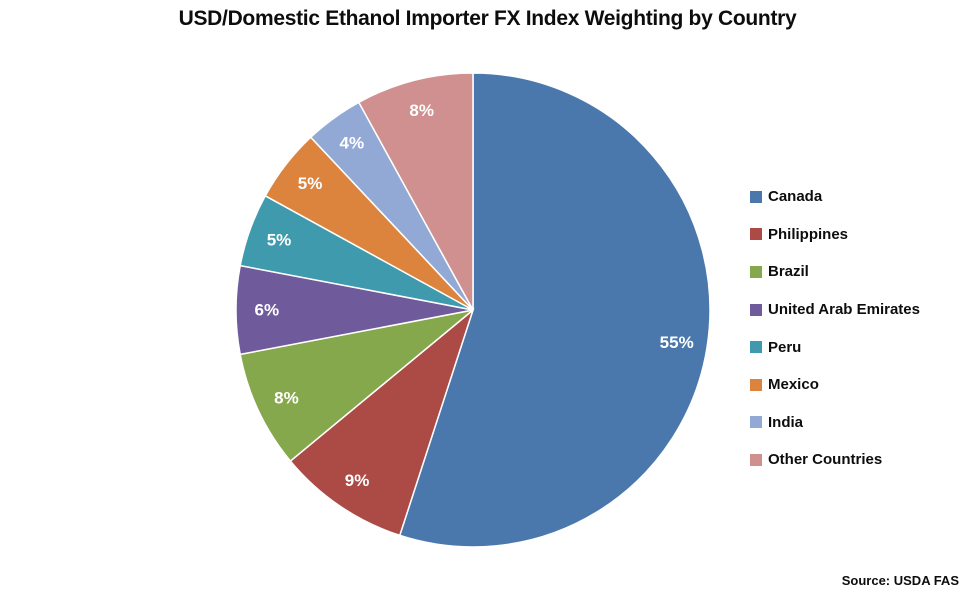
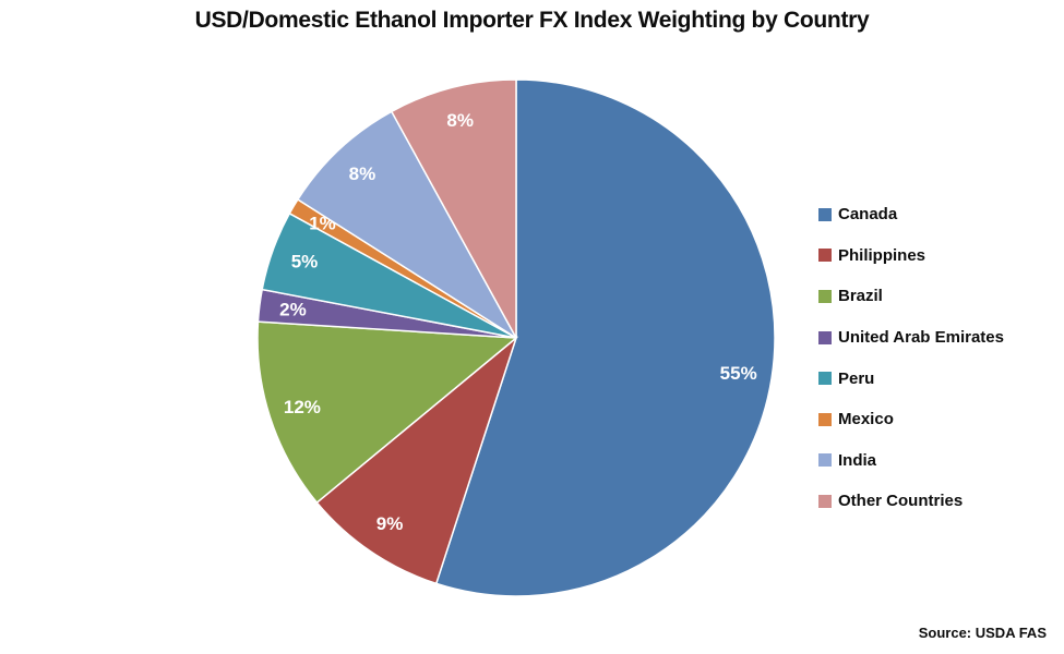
Brazil: 8% -> 12%
United Arab Emirates: 6% -> 2%
Mexico: 5% -> 1%
India: 4% -> 8%
